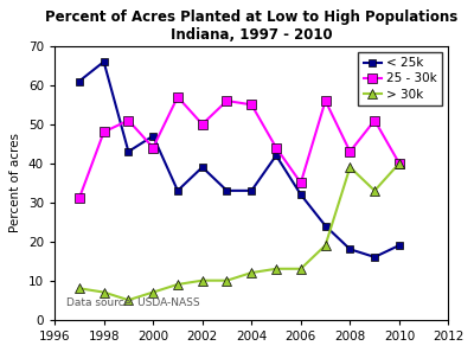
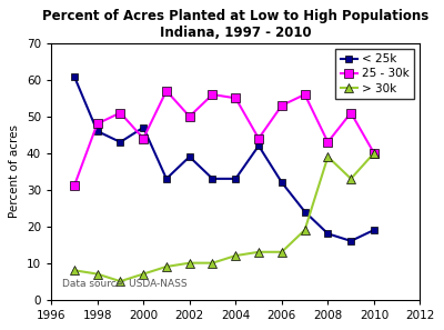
< 25k/1998: 66 -> 46
25 - 30k/2006: 35 -> 53
